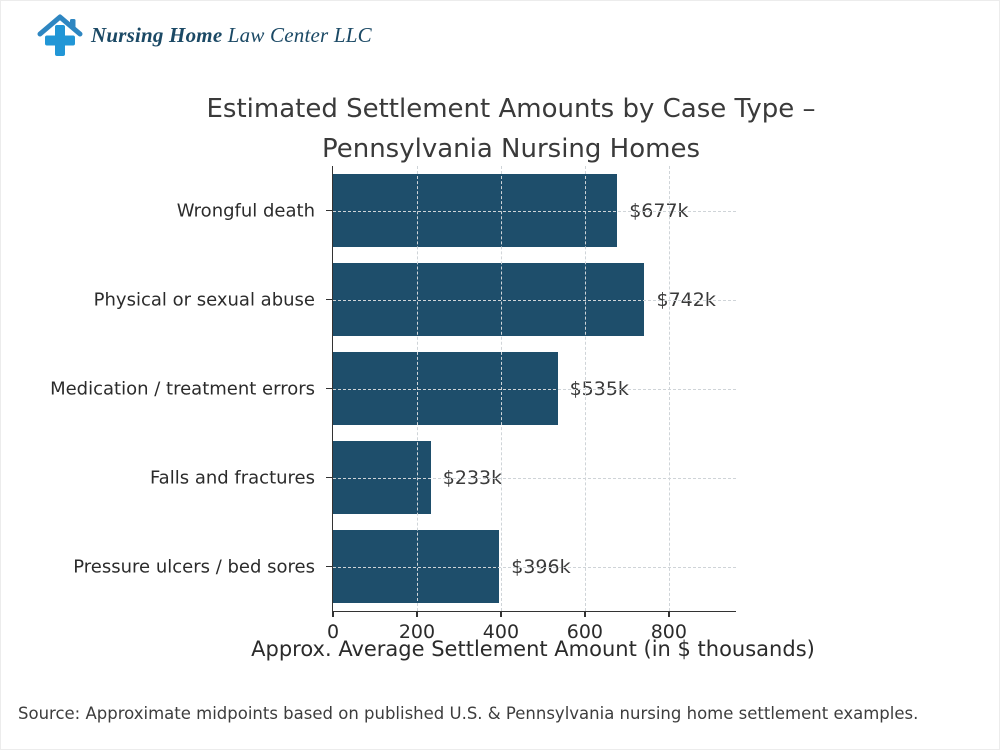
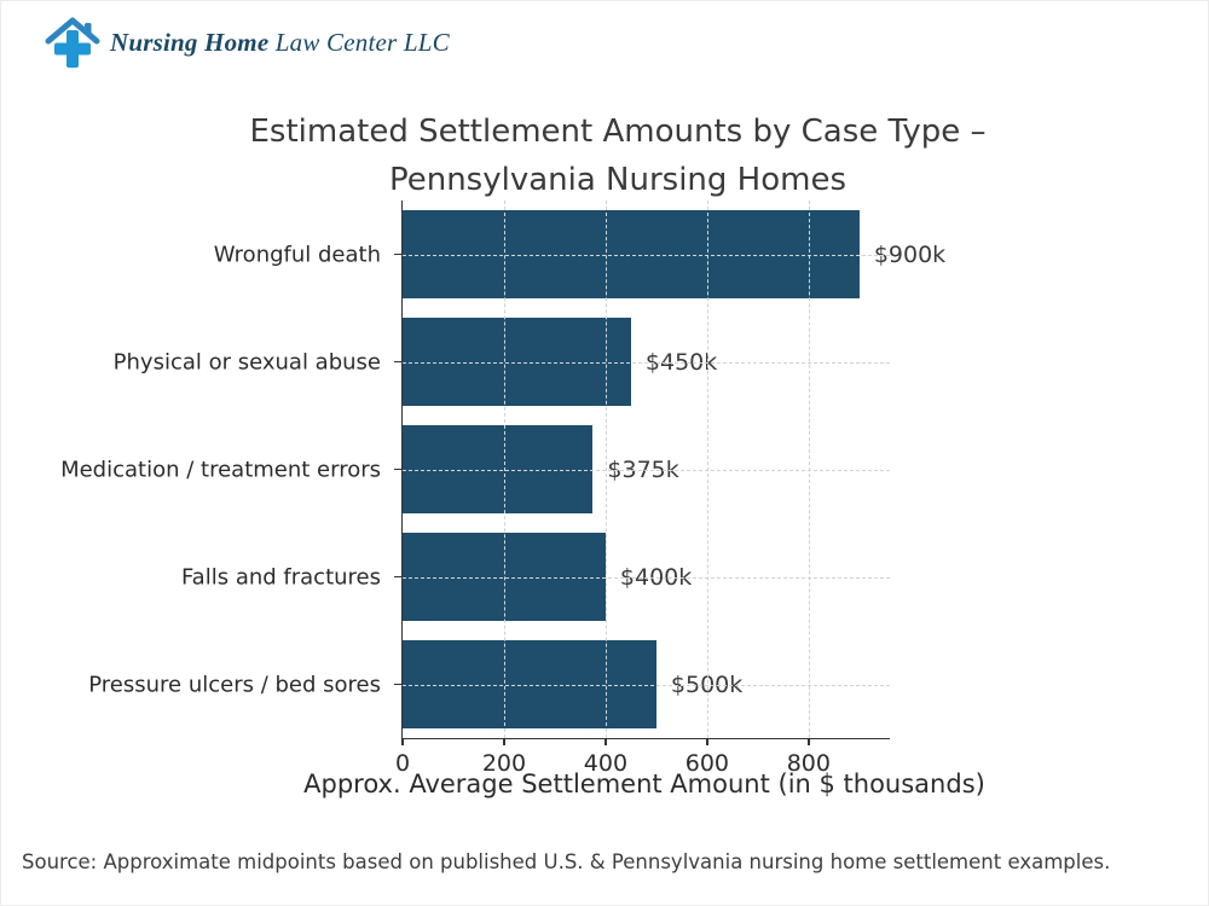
Wrongful death: $677k -> $900k
Physical or sexual abuse: $742k -> $450k
Medication / treatment errors: $535k -> $375k
Falls and fractures: $233k -> $400k
Pressure ulcers / bed sores: $396k -> $500k
